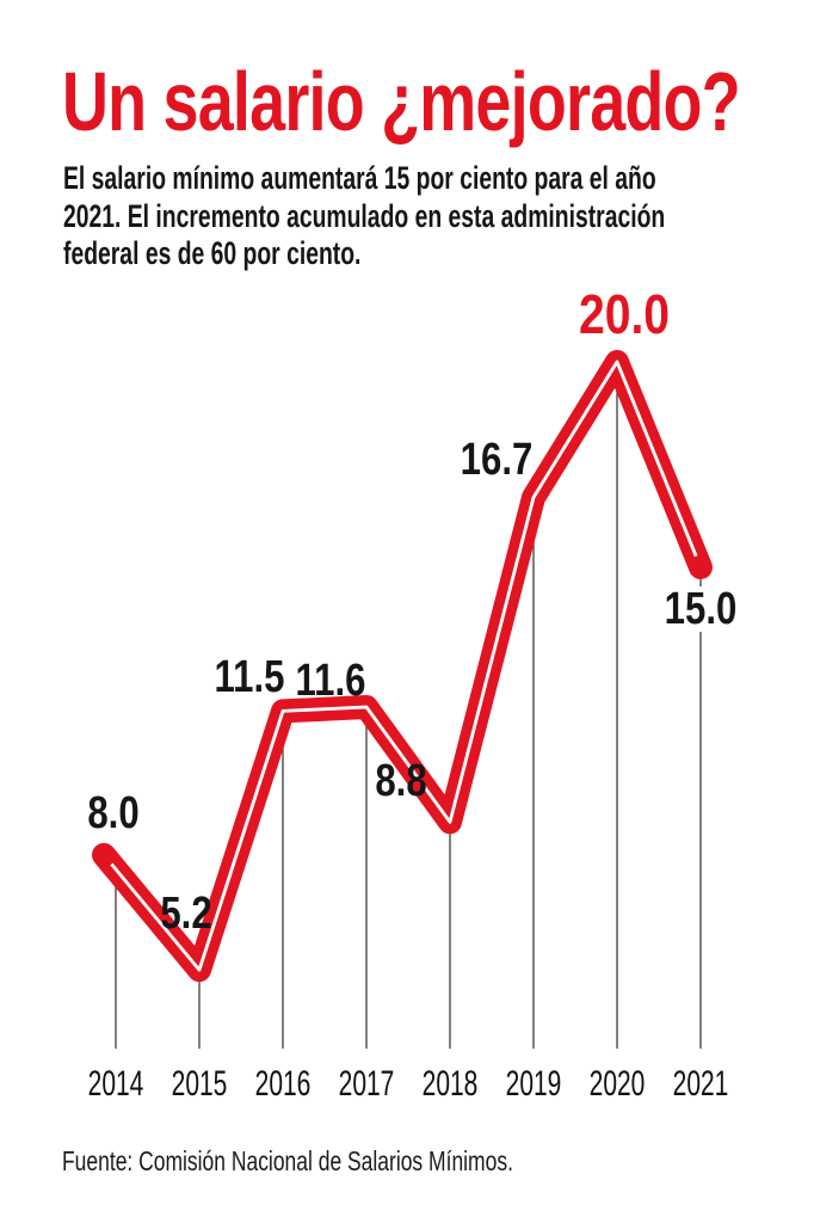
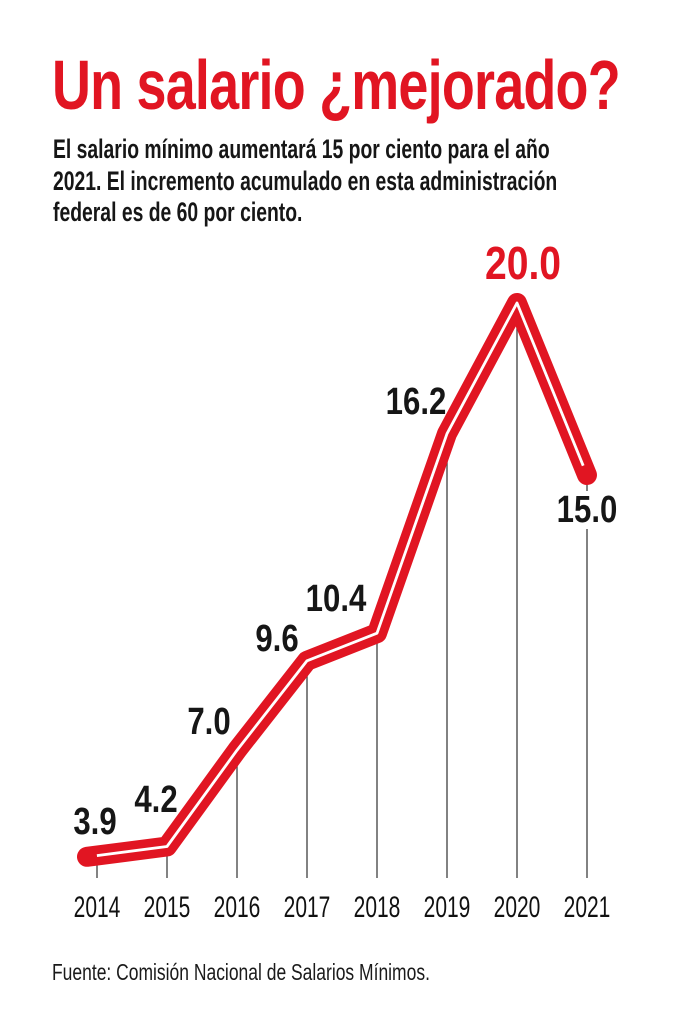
2014: 8.0 -> 3.9
2015: 5.2 -> 4.2
2016: 11.5 -> 7.0
2017: 11.6 -> 9.6
2018: 8.8 -> 10.4
2019: 16.7 -> 16.2
